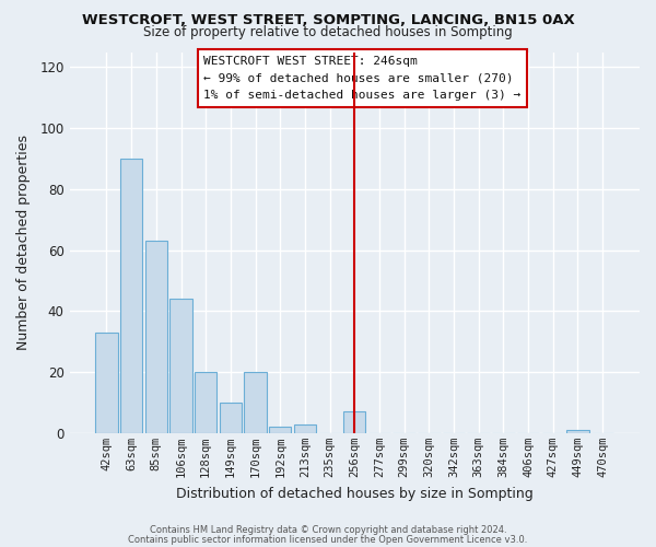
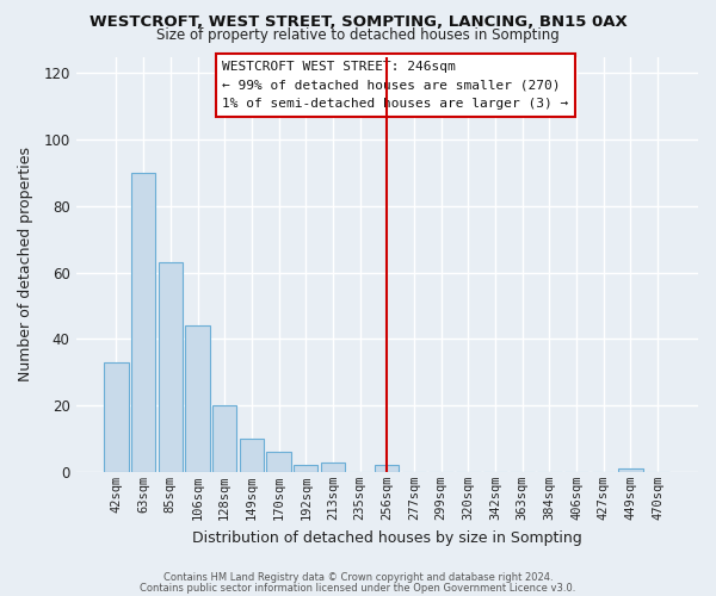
170sqm: 20 -> 6
256sqm: 7 -> 2
